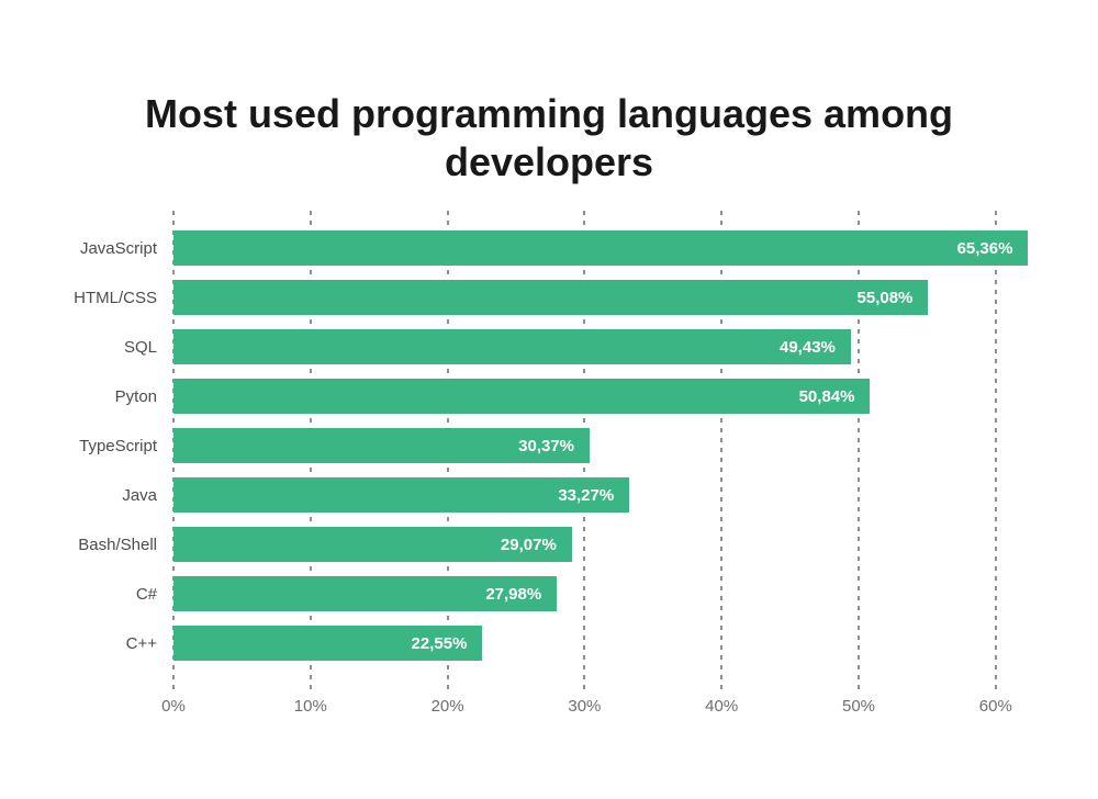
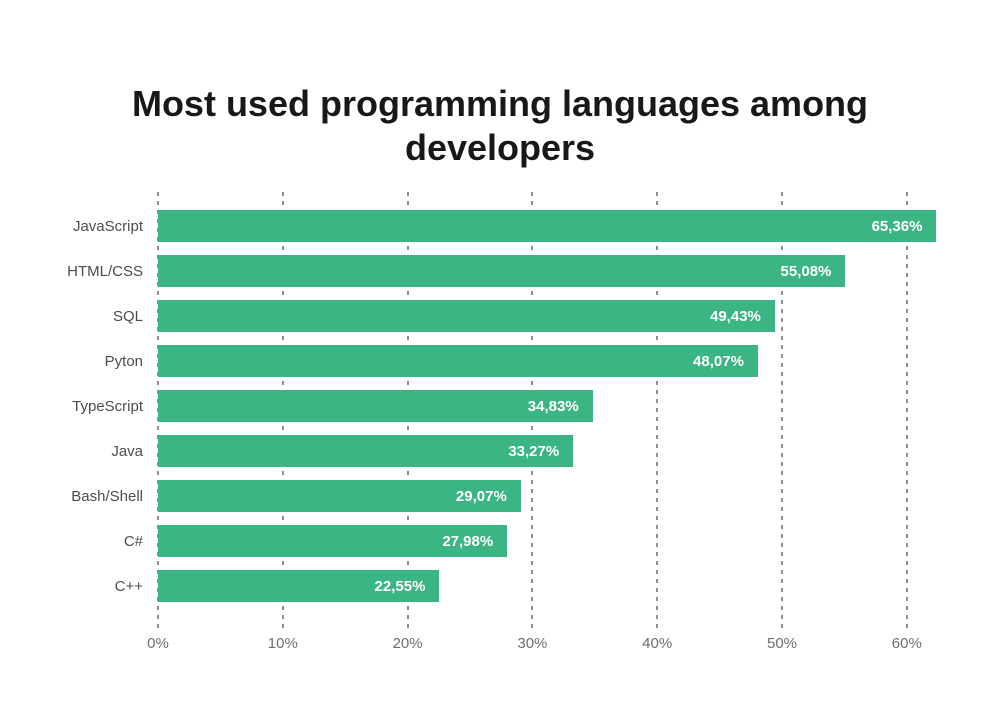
Pyton: 50,84% -> 48,07%
TypeScript: 30,37% -> 34,83%
